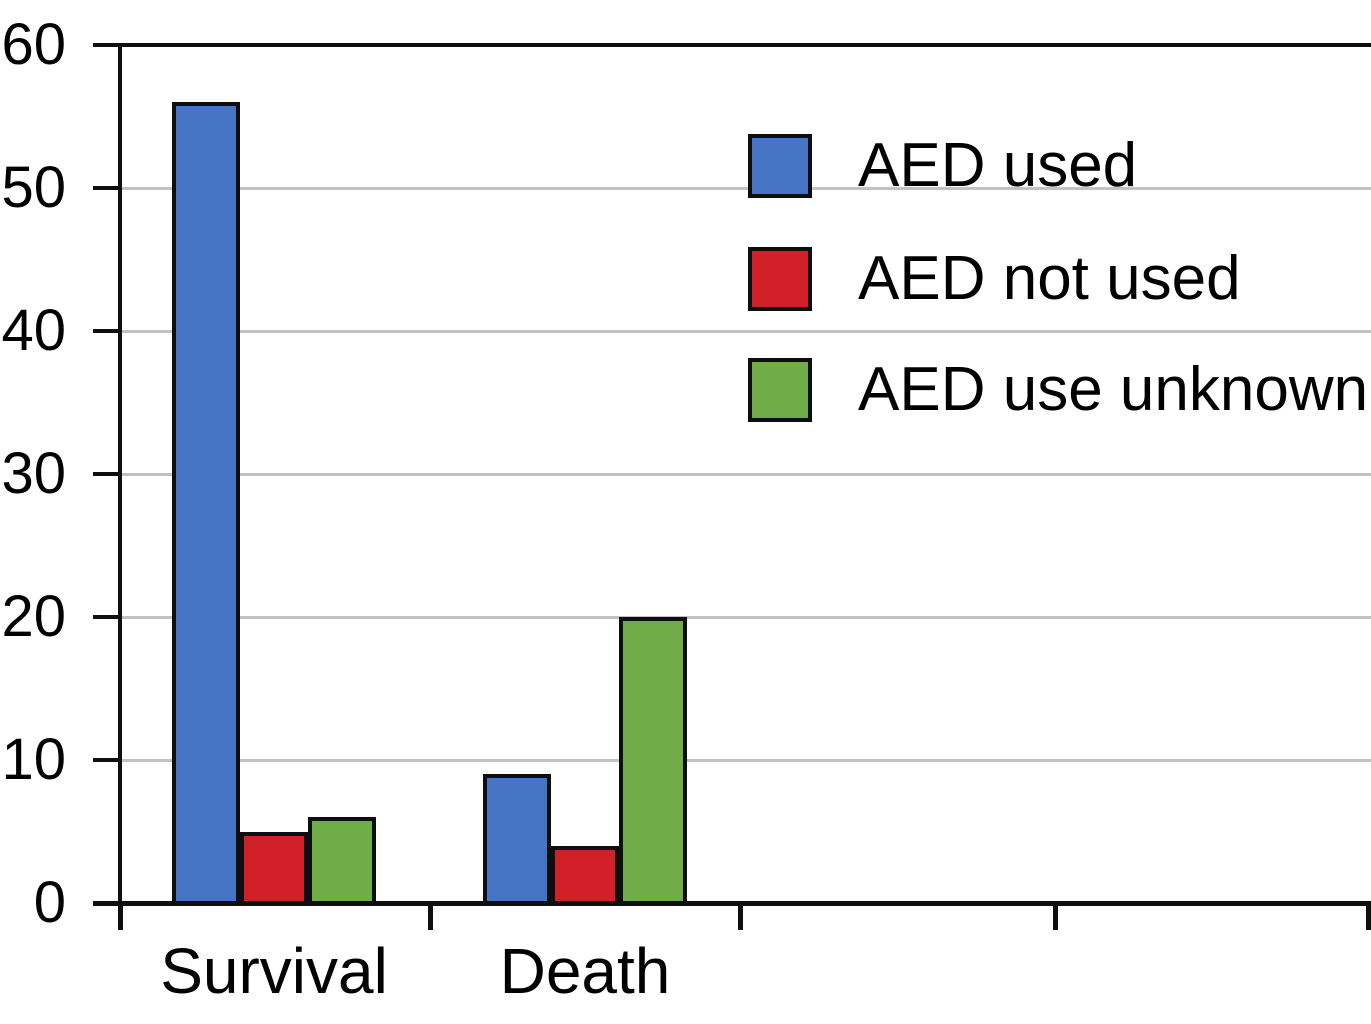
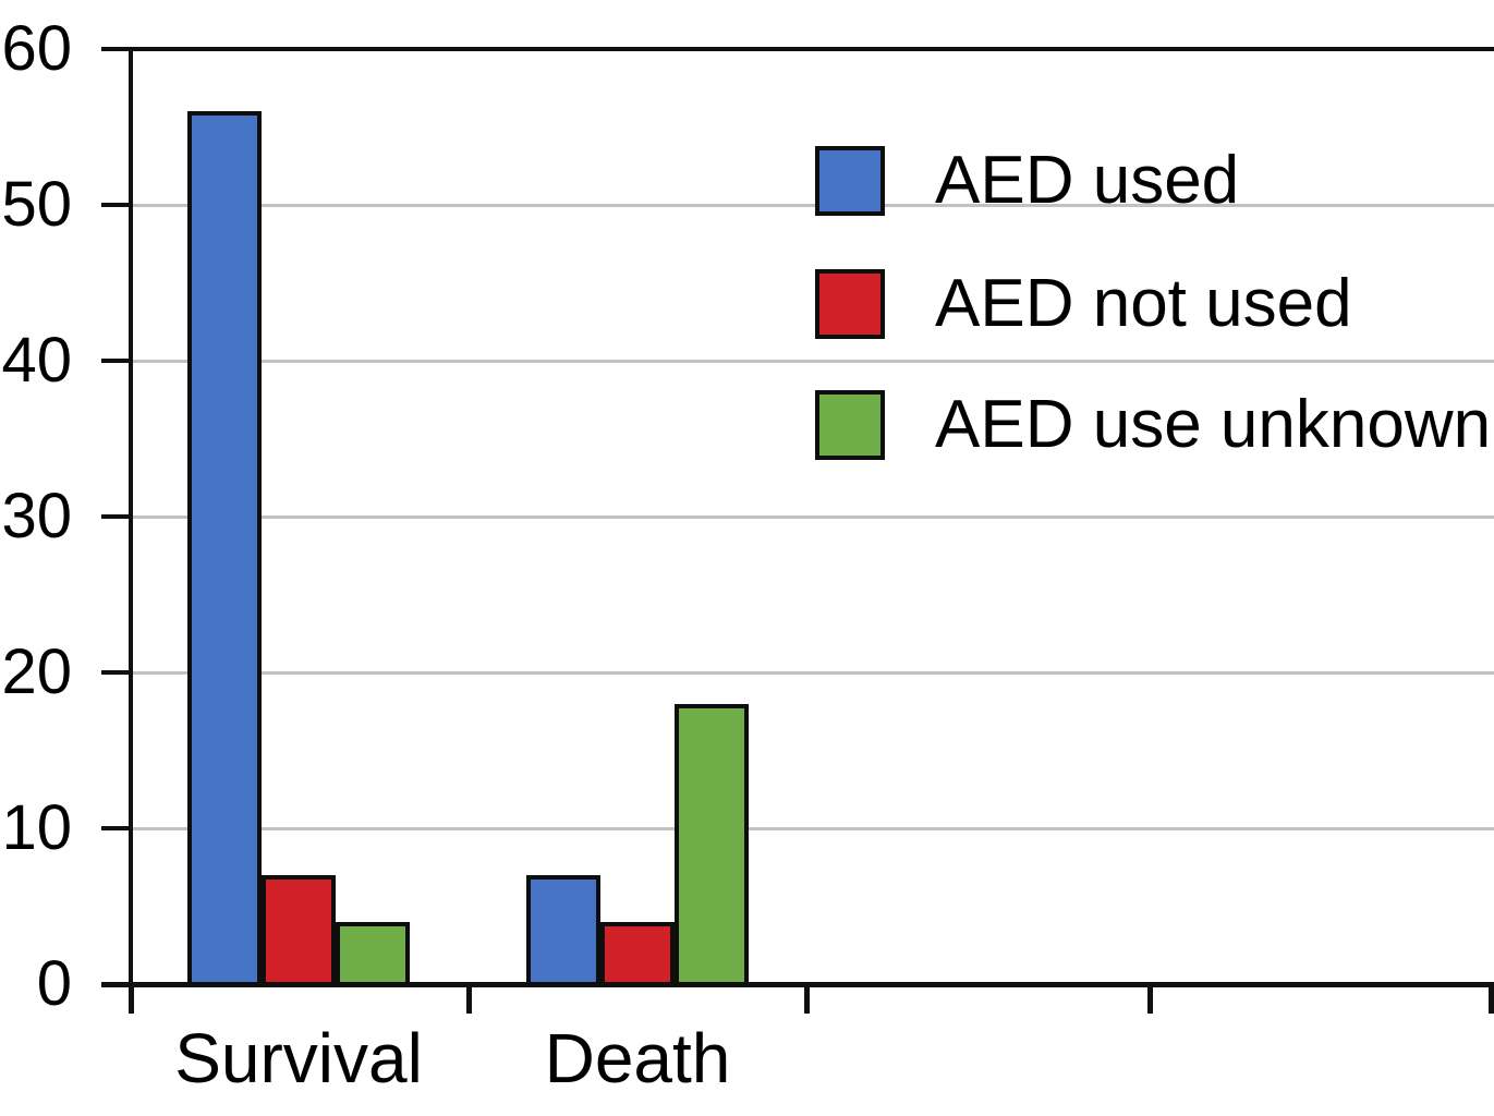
AED not used/Survival: 5 -> 7
AED use unknown/Survival: 6 -> 4
AED used/Death: 9 -> 7
AED use unknown/Death: 20 -> 18
